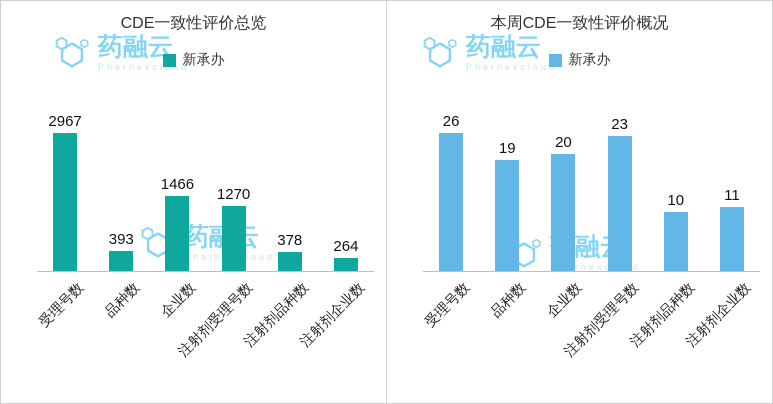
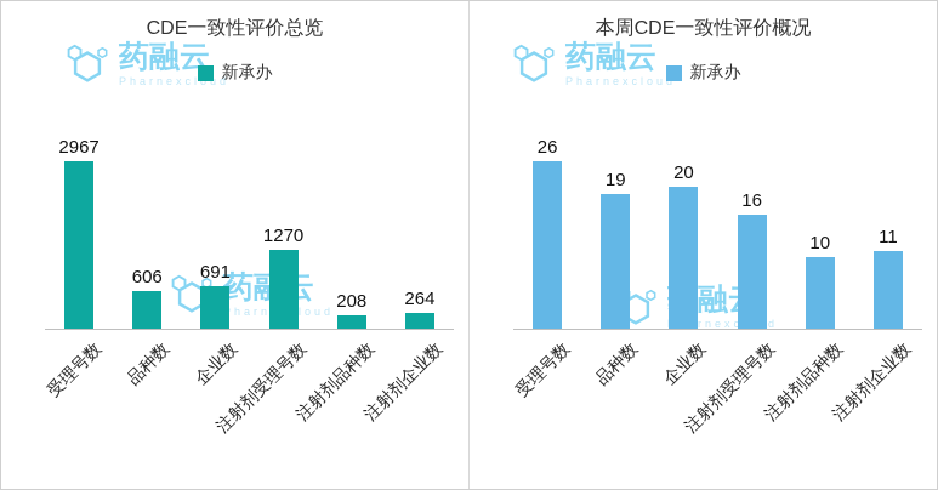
CDE一致性评价总览/品种数: 393 -> 606
CDE一致性评价总览/企业数: 1466 -> 691
CDE一致性评价总览/注射剂品种数: 378 -> 208
本周CDE一致性评价概况/注射剂受理号数: 23 -> 16
